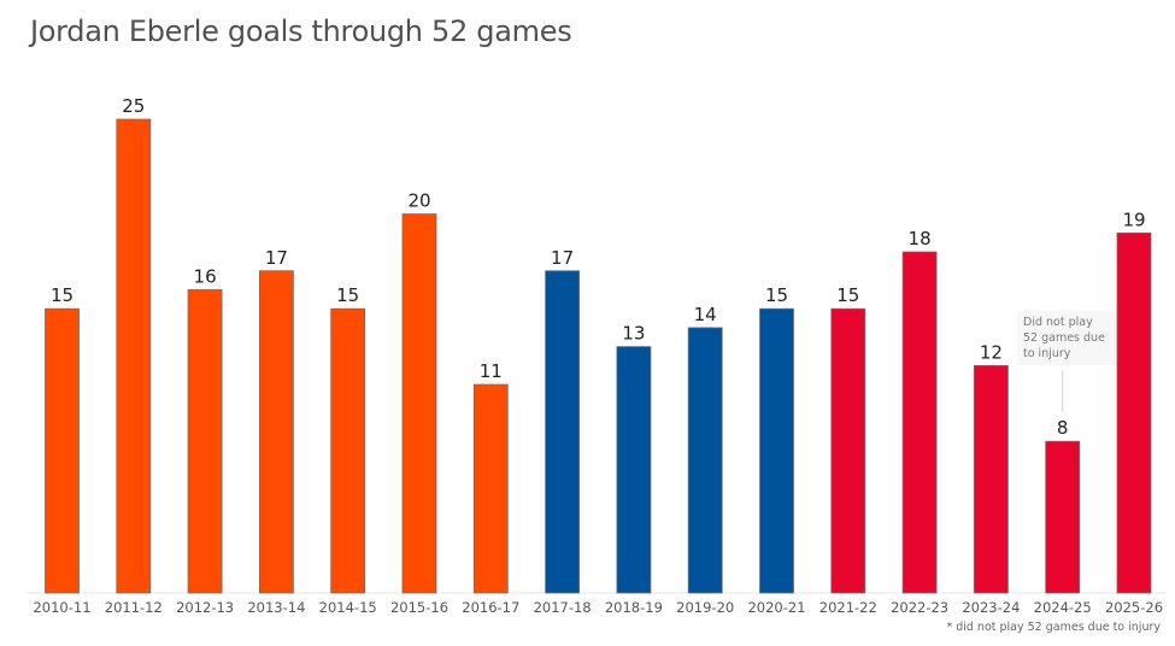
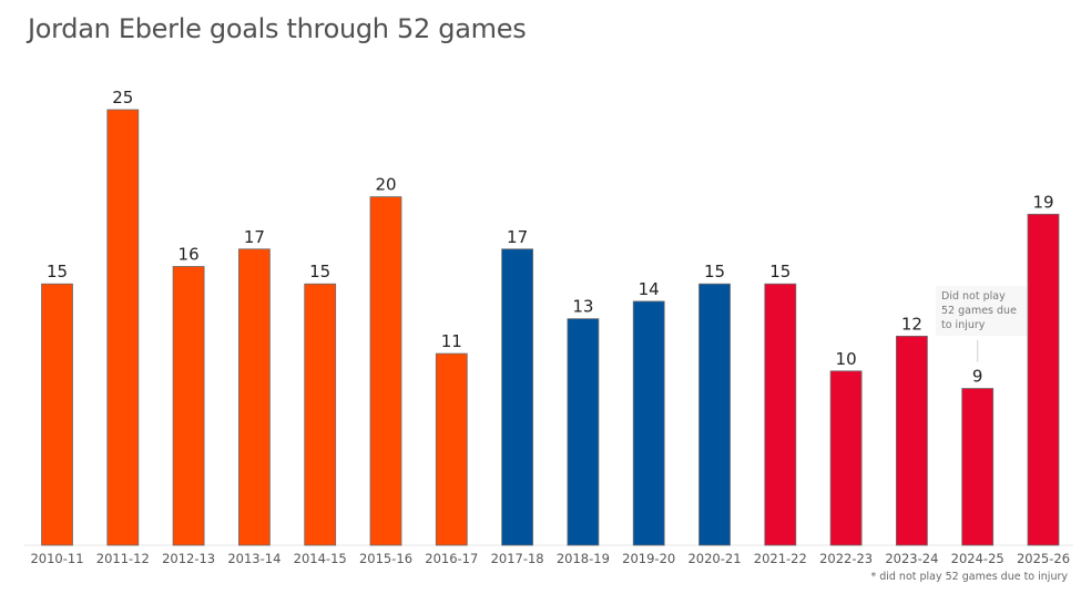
2022-23: 18 -> 10
2024-25: 8 -> 9
